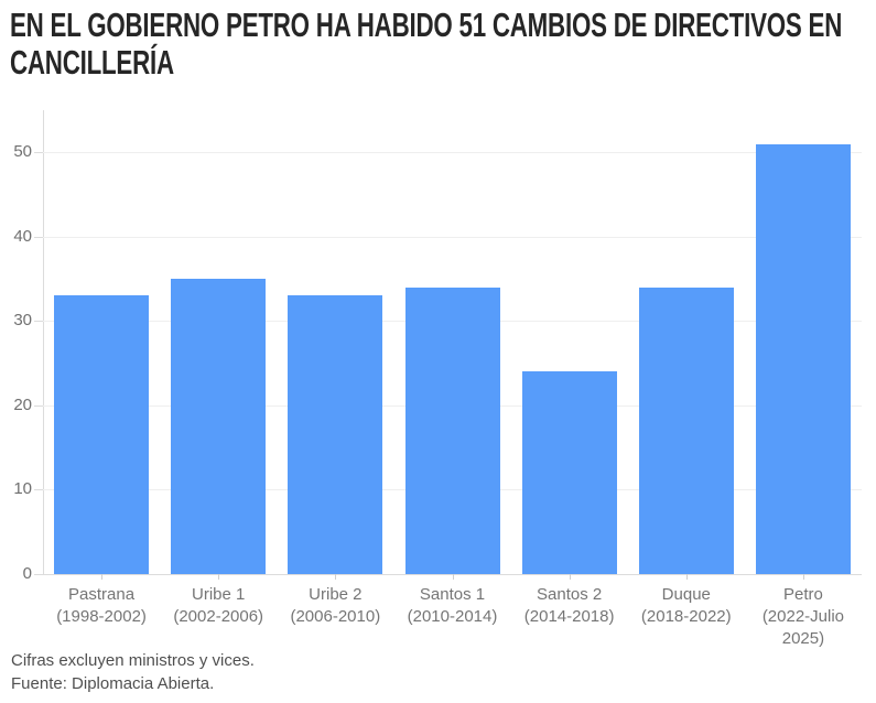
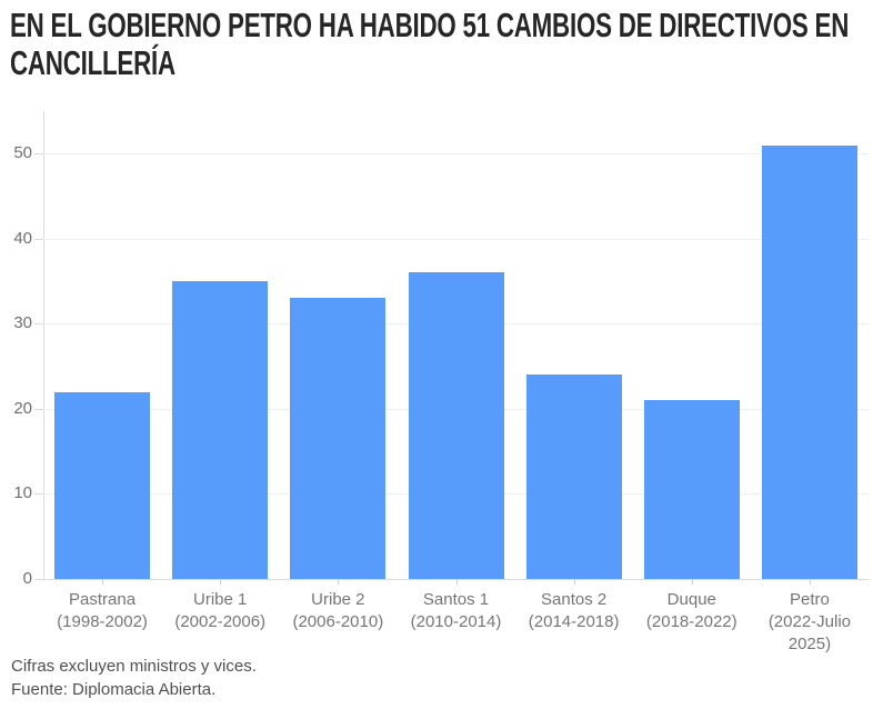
Pastrana (1998-2002): 33 -> 22
Santos 1 (2010-2014): 34 -> 36
Duque (2018-2022): 34 -> 21
